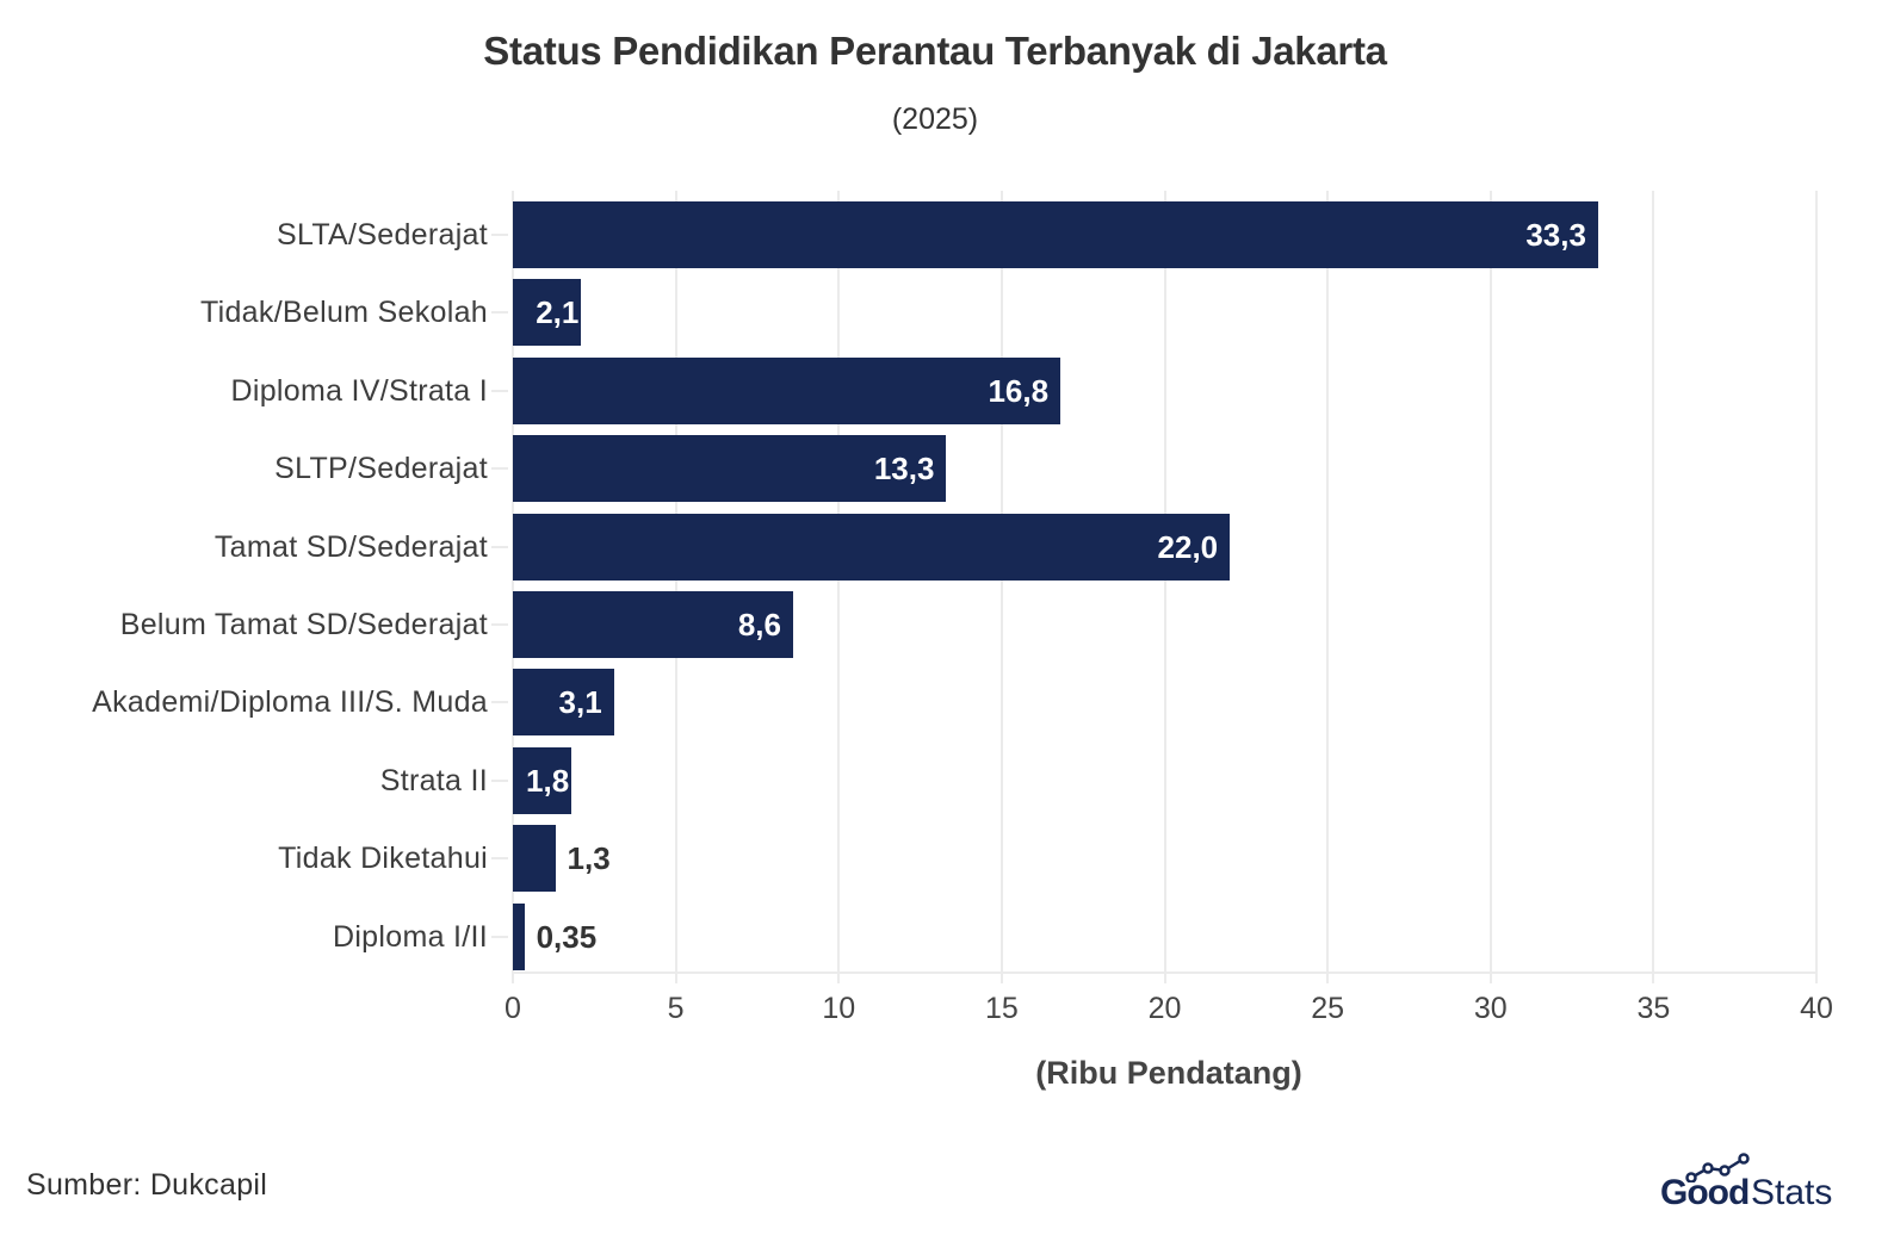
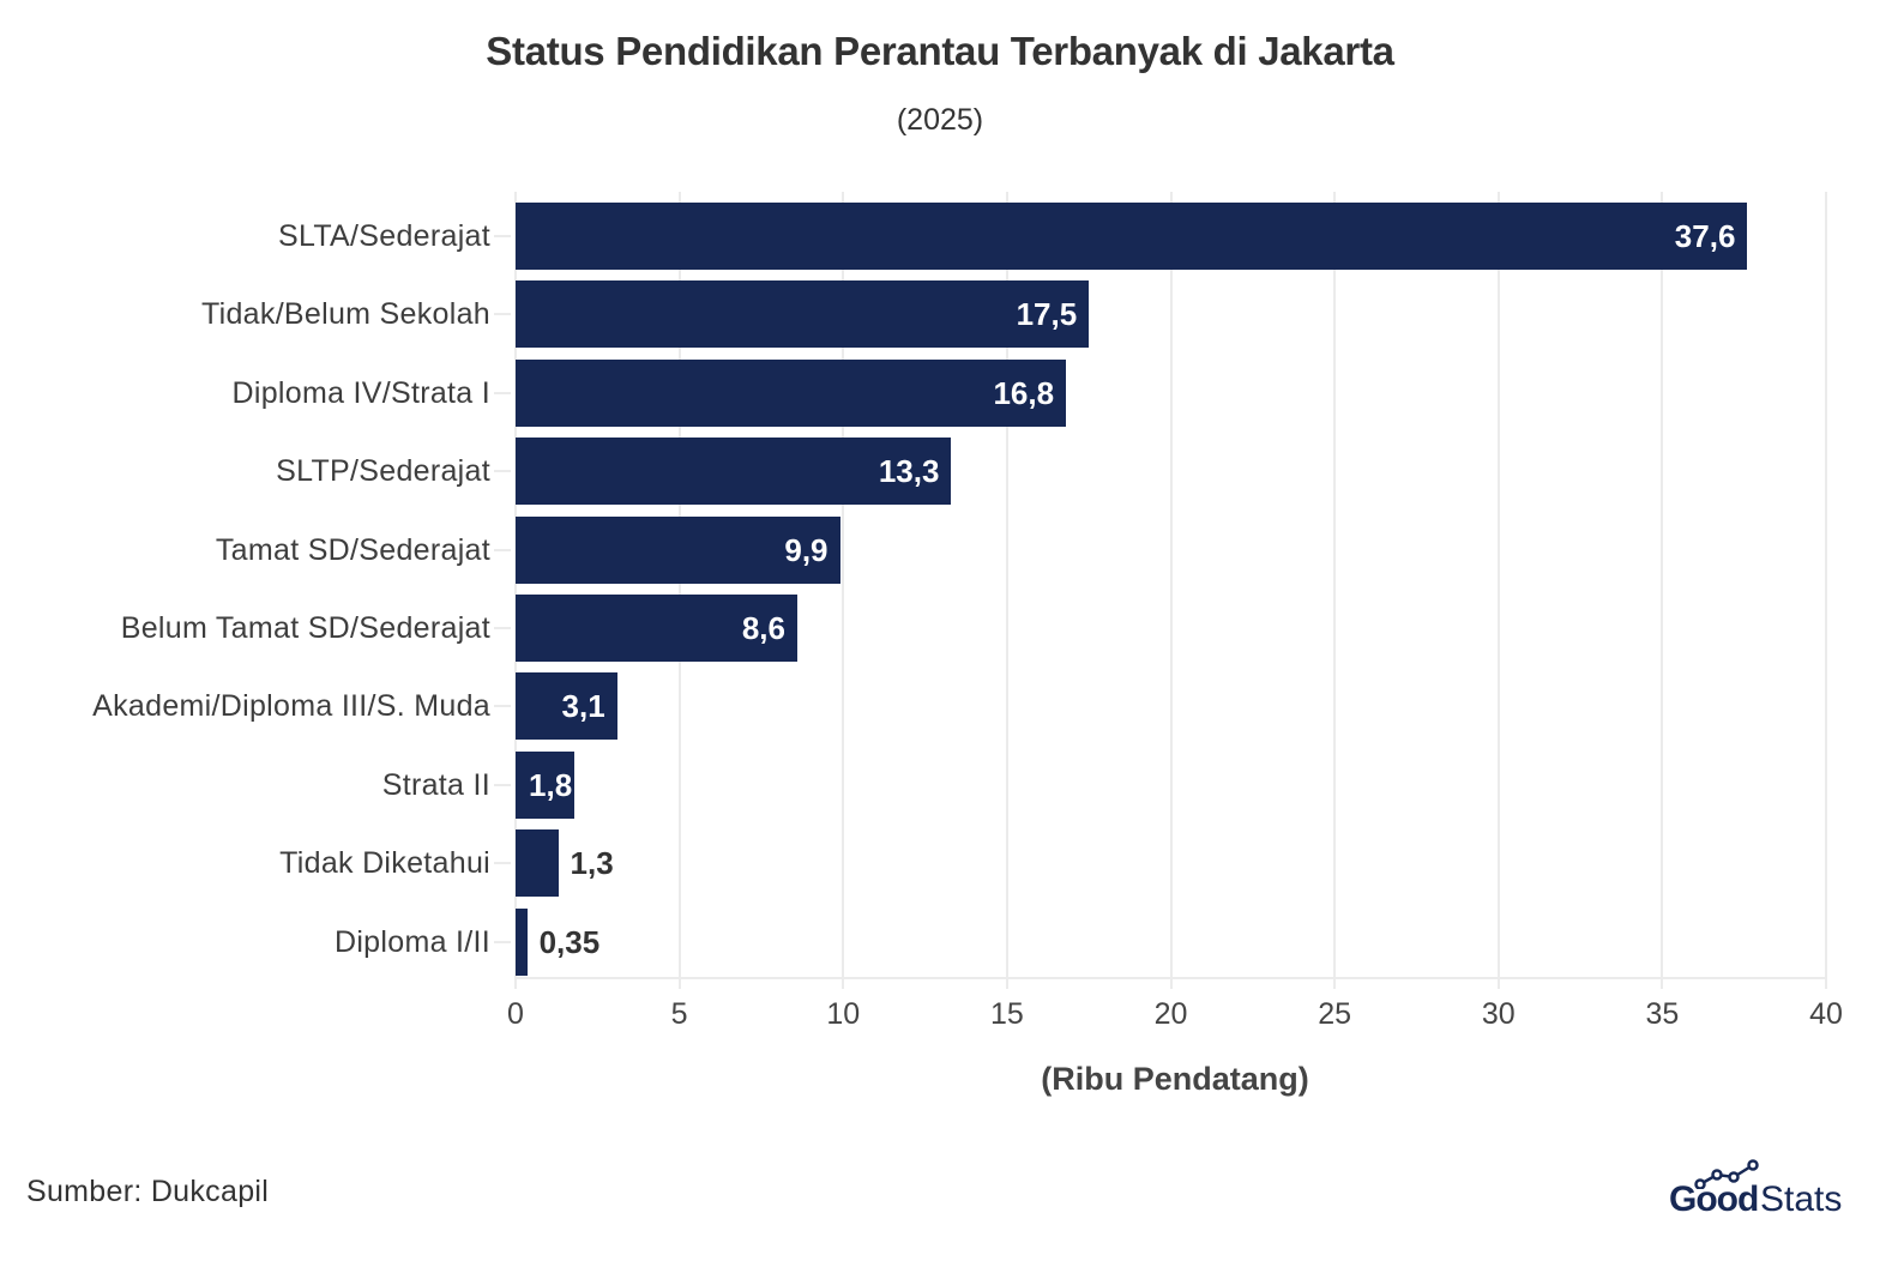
SLTA/Sederajat: 33,3 -> 37,6
Tidak/Belum Sekolah: 2,1 -> 17,5
Tamat SD/Sederajat: 22,0 -> 9,9
